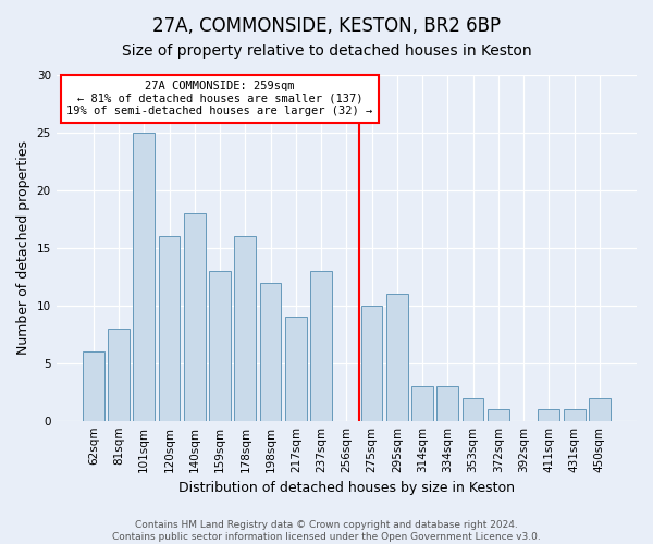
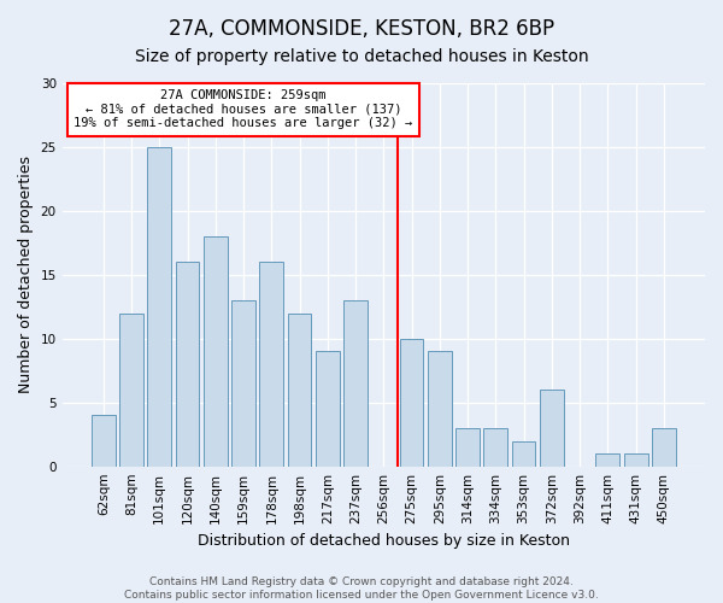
62sqm: 6 -> 4
81sqm: 8 -> 12
295sqm: 11 -> 9
372sqm: 1 -> 6
450sqm: 2 -> 3
